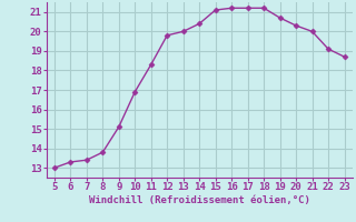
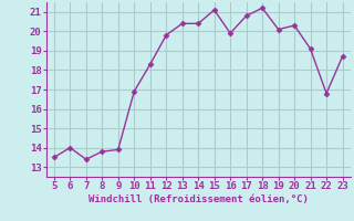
5: 13.0 -> 13.5
6: 13.3 -> 14.0
9: 15.1 -> 13.9
13: 20.0 -> 20.4
16: 21.2 -> 19.9
17: 21.2 -> 20.8
19: 20.7 -> 20.1
21: 20.0 -> 19.1
22: 19.1 -> 16.8
